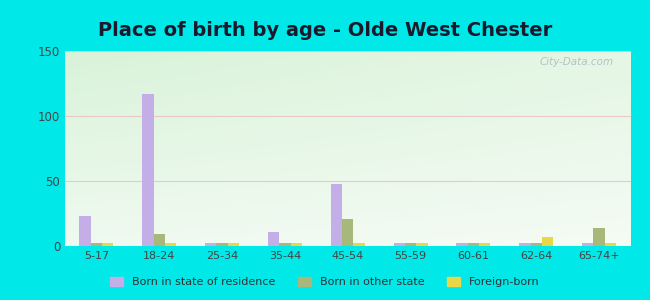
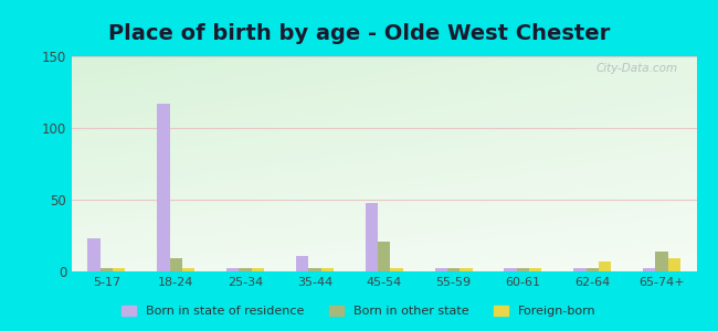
Foreign-born/65-74+: 2 -> 9
